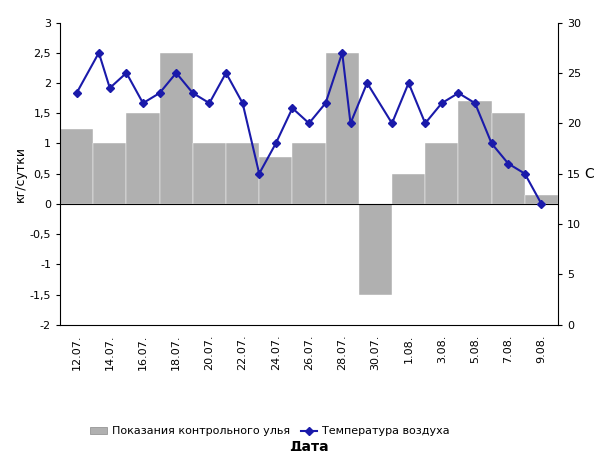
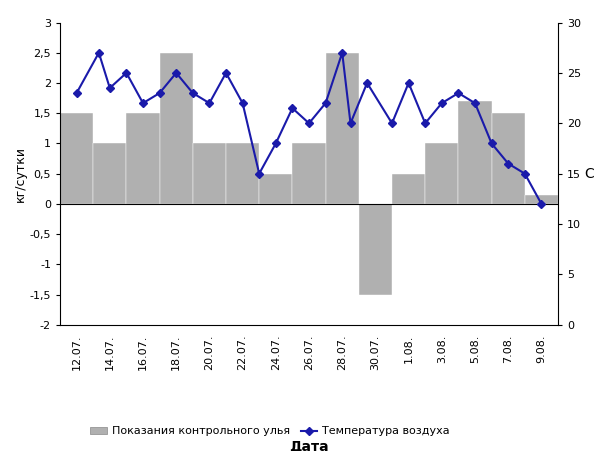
Показания контрольного улья/12.07.: 1,24 -> 1,50
Показания контрольного улья/24.07.: 0,78 -> 0,50
